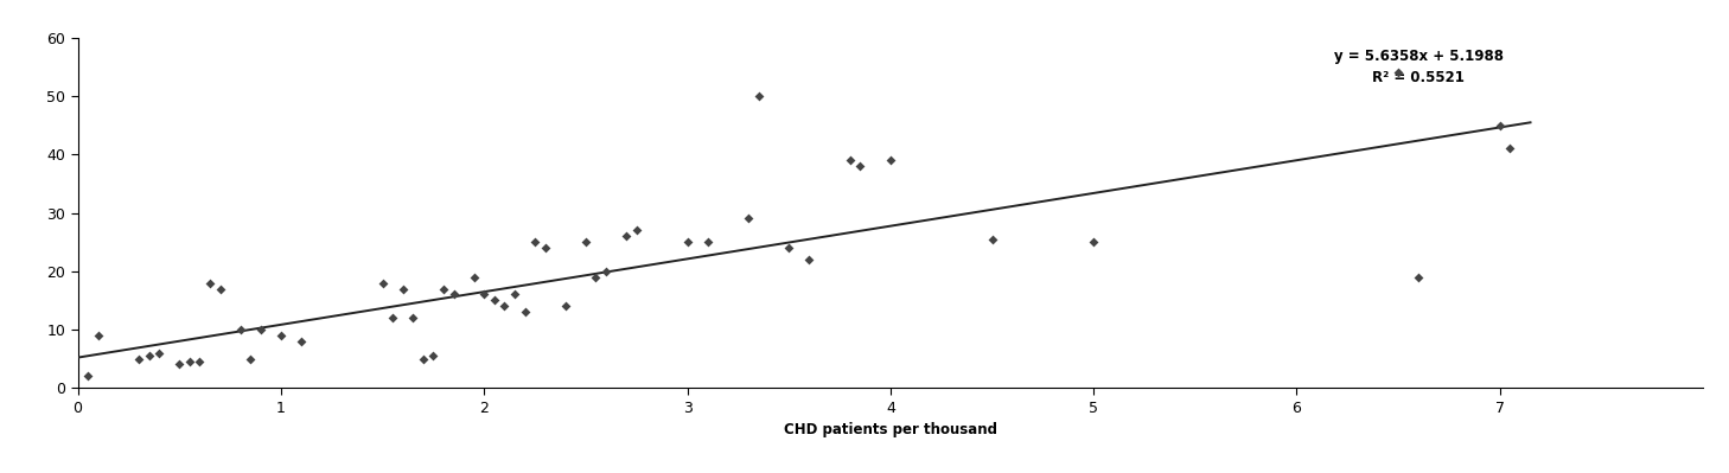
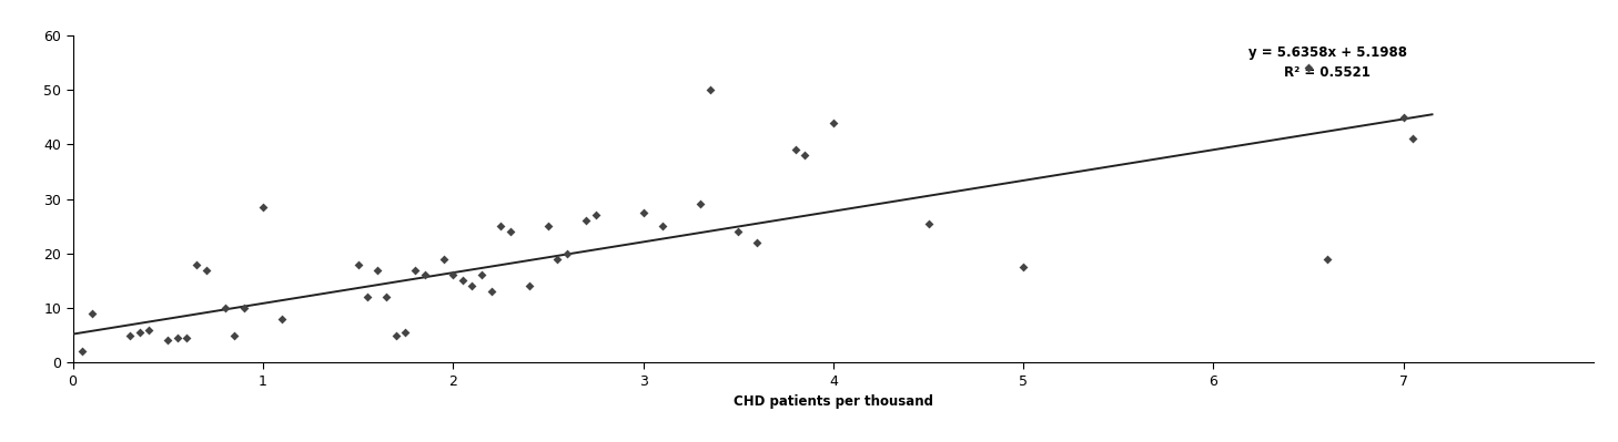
1: 9.0 -> 28.5
3: 25.0 -> 27.5
4: 39.0 -> 44.0
5: 25.0 -> 17.5
